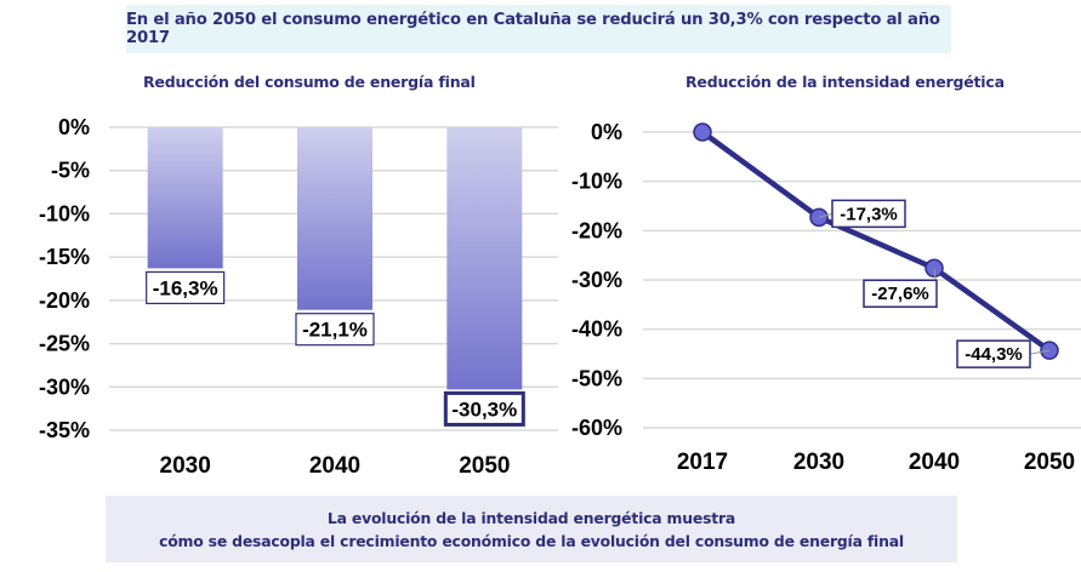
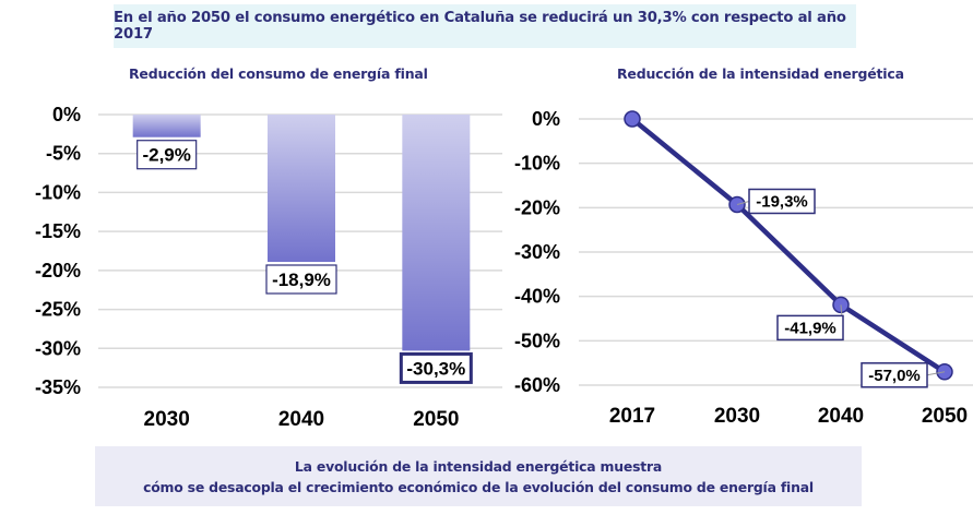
Reducción del consumo de energía final/2030: -16,3% -> -2,9%
Reducción del consumo de energía final/2040: -21,1% -> -18,9%
Reducción de la intensidad energética/2030: -17,3% -> -19,3%
Reducción de la intensidad energética/2040: -27,6% -> -41,9%
Reducción de la intensidad energética/2050: -44,3% -> -57,0%
